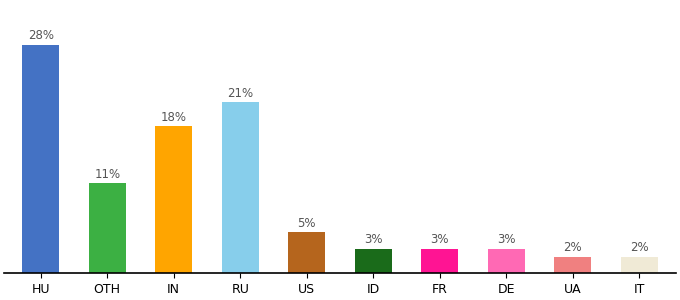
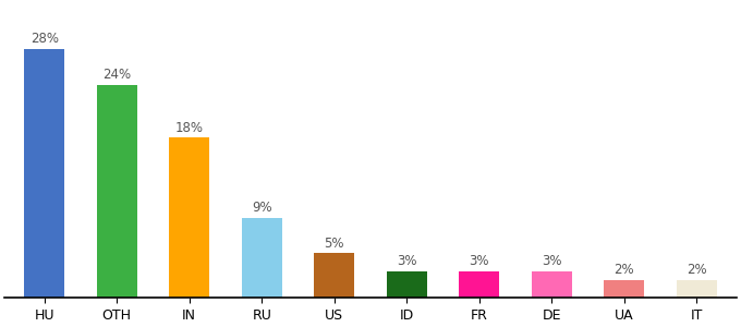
OTH: 11% -> 24%
RU: 21% -> 9%
